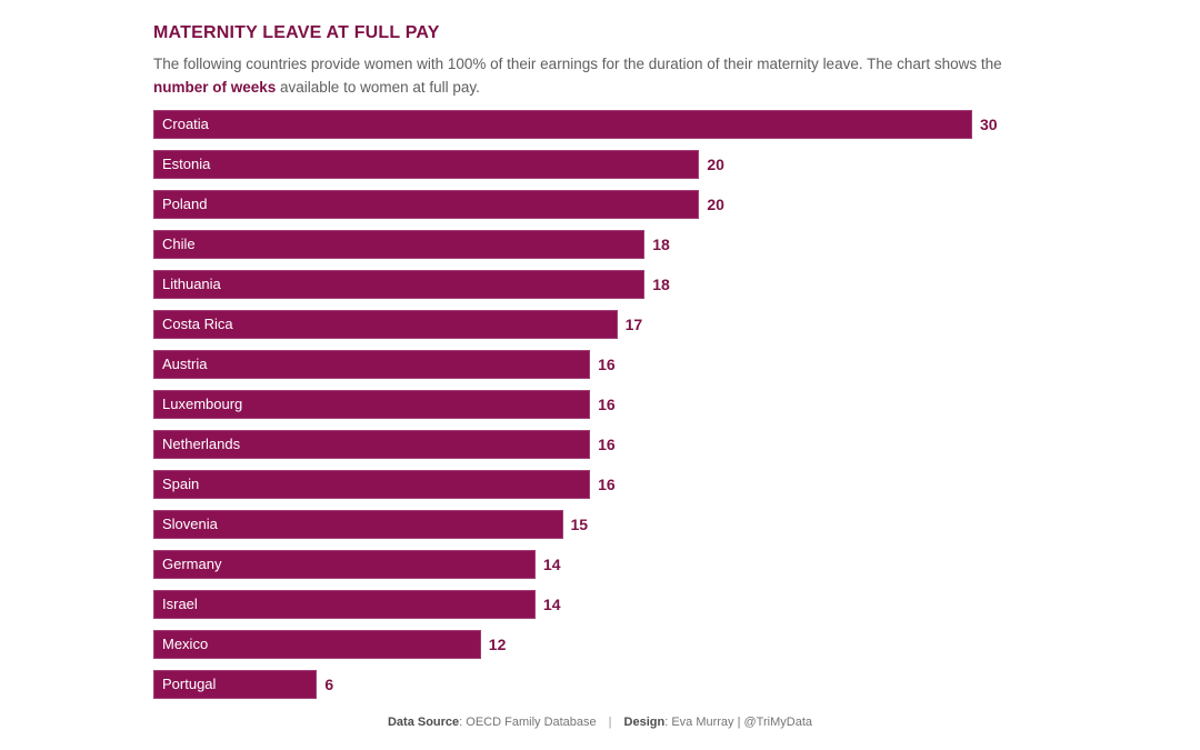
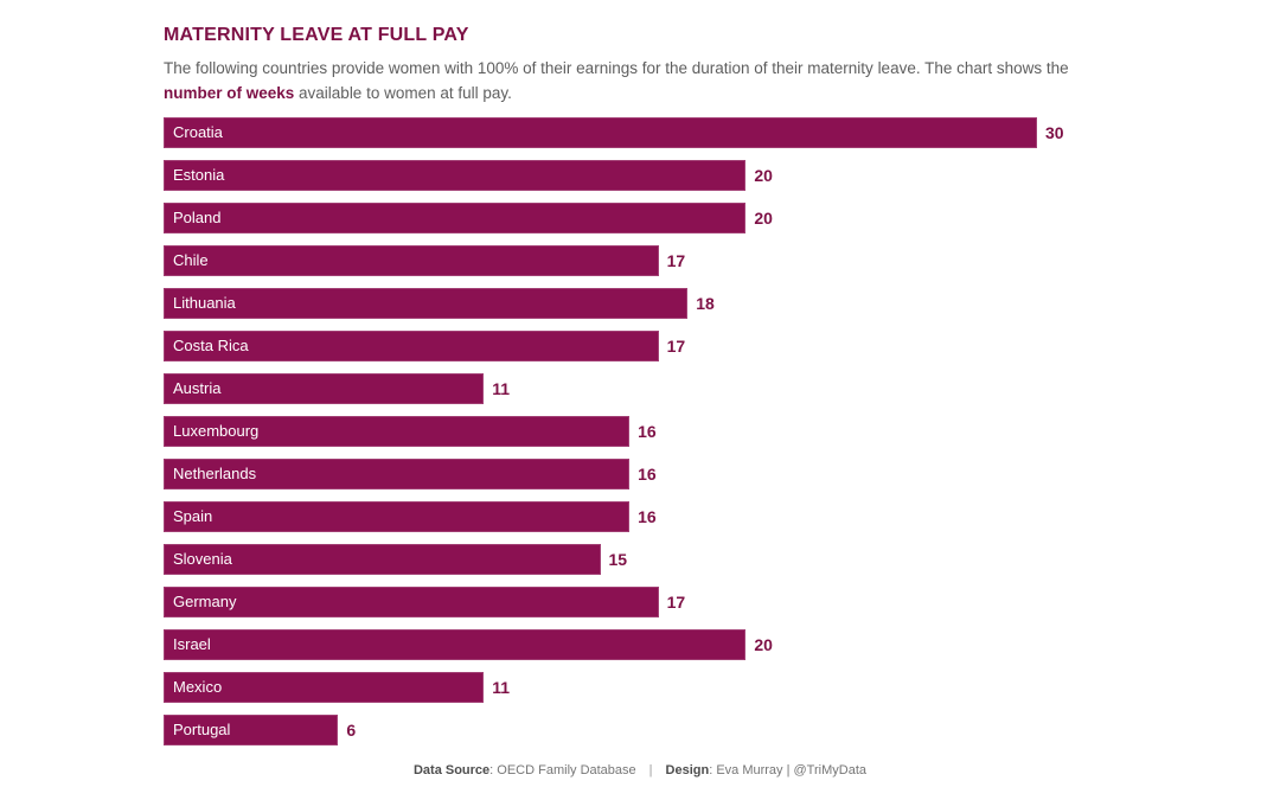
Chile: 18 -> 17
Austria: 16 -> 11
Germany: 14 -> 17
Israel: 14 -> 20
Mexico: 12 -> 11
